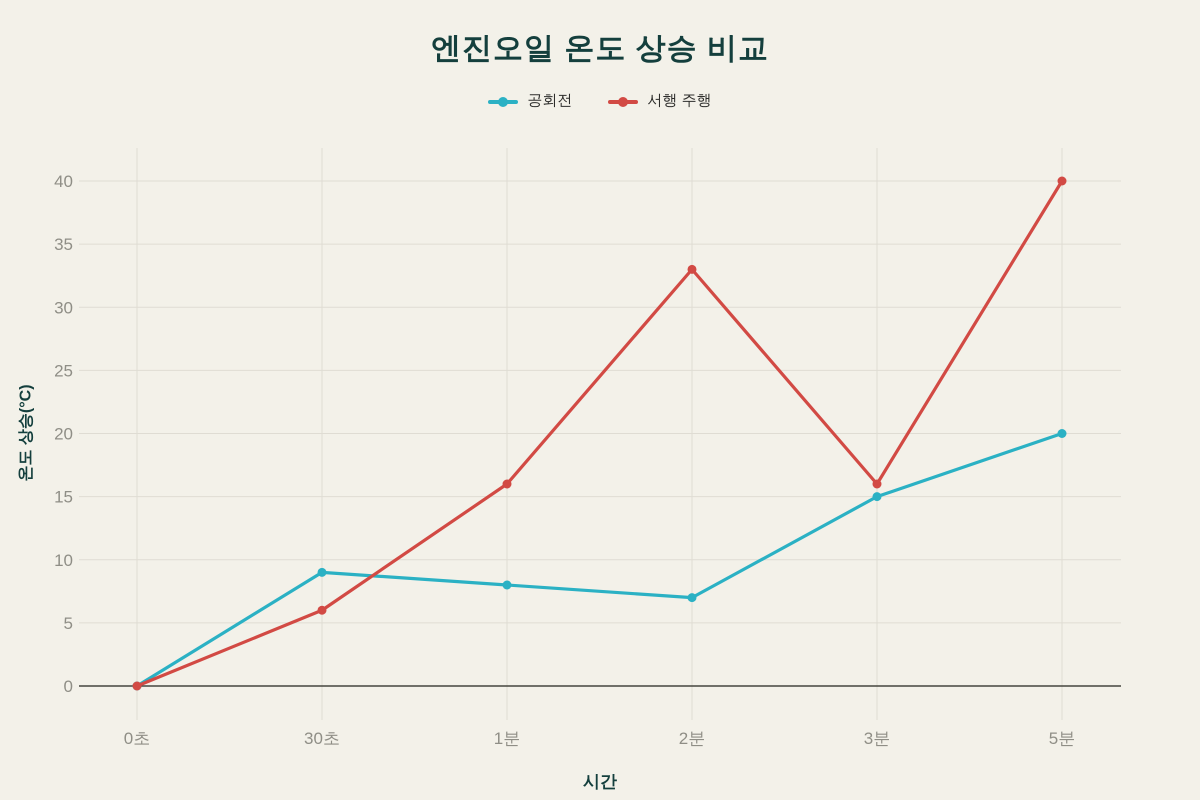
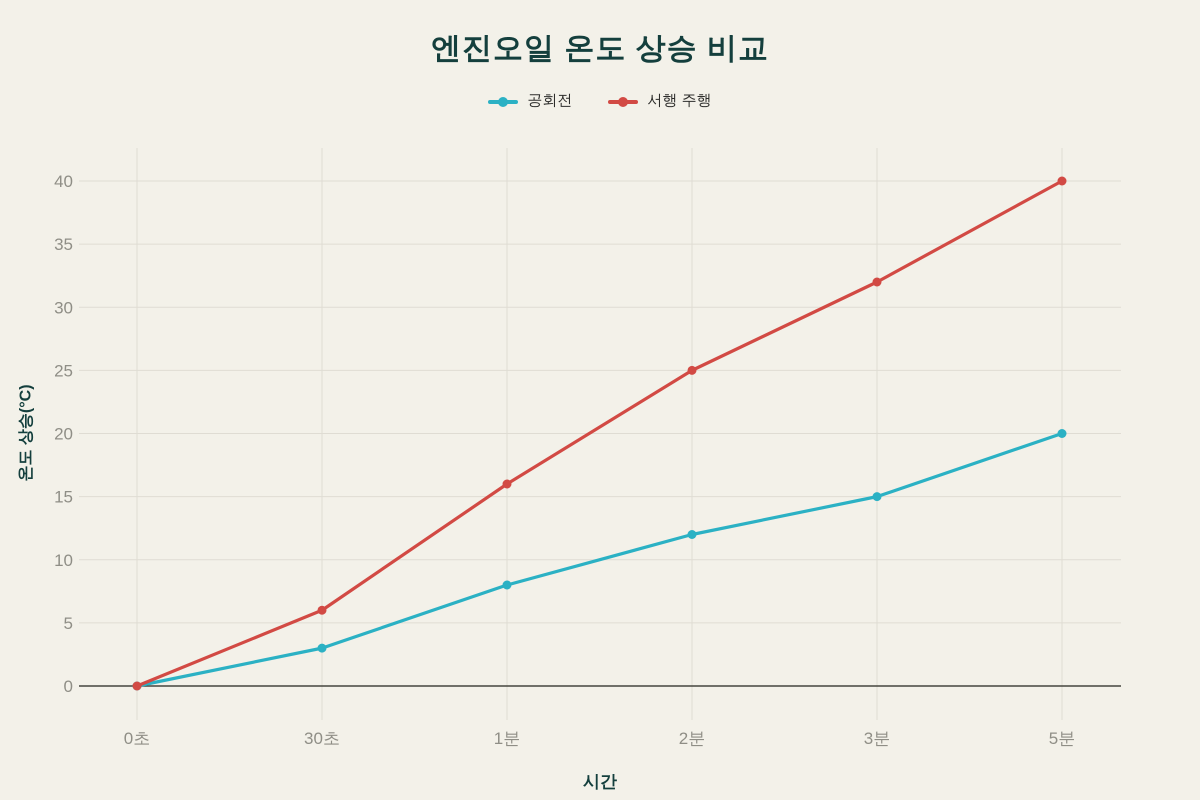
공회전/30초: 9 -> 3
공회전/2분: 7 -> 12
서행 주행/2분: 33 -> 25
서행 주행/3분: 16 -> 32
